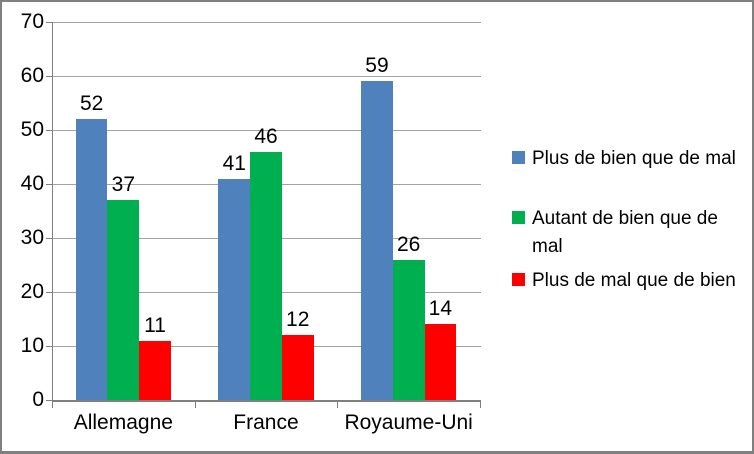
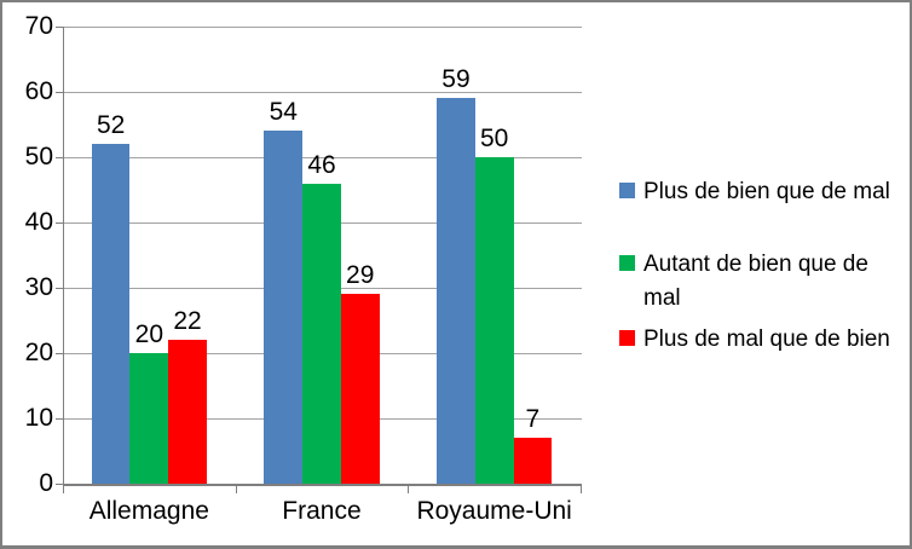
Autant de bien que de mal/Allemagne: 37 -> 20
Plus de mal que de bien/Allemagne: 11 -> 22
Plus de bien que de mal/France: 41 -> 54
Plus de mal que de bien/France: 12 -> 29
Autant de bien que de mal/Royaume-Uni: 26 -> 50
Plus de mal que de bien/Royaume-Uni: 14 -> 7
